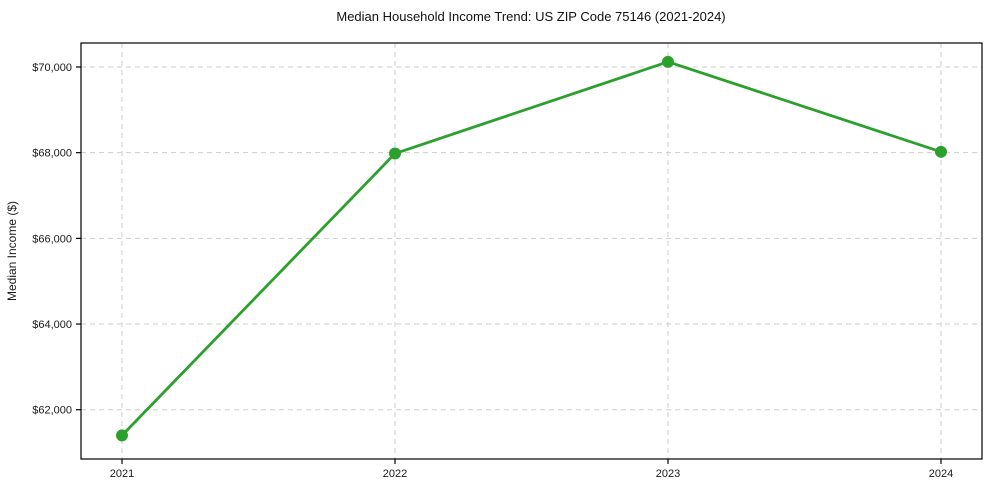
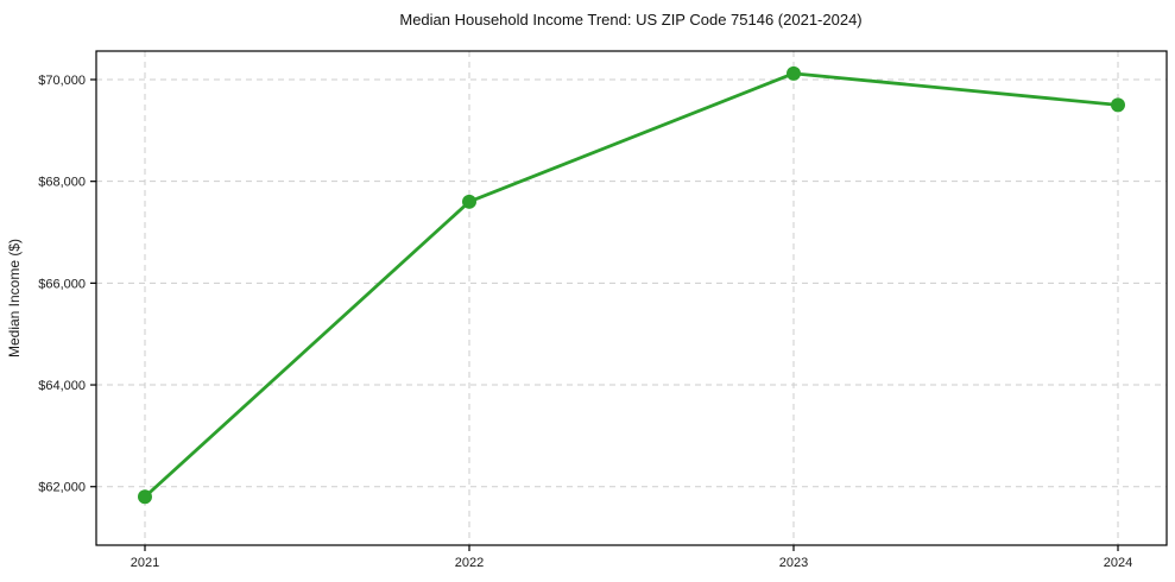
2021: $61400 -> $61800
2022: $68000 -> $67600
2024: $68000 -> $69500
